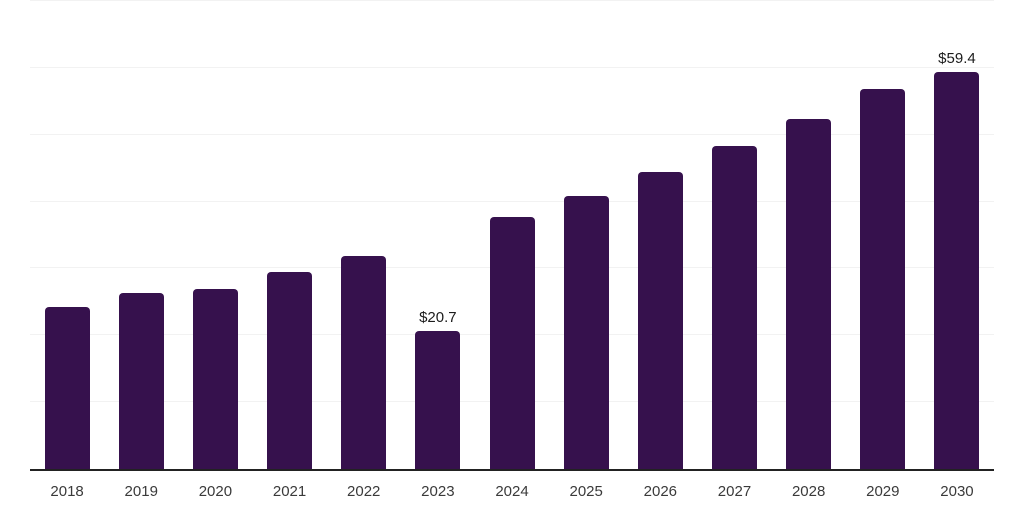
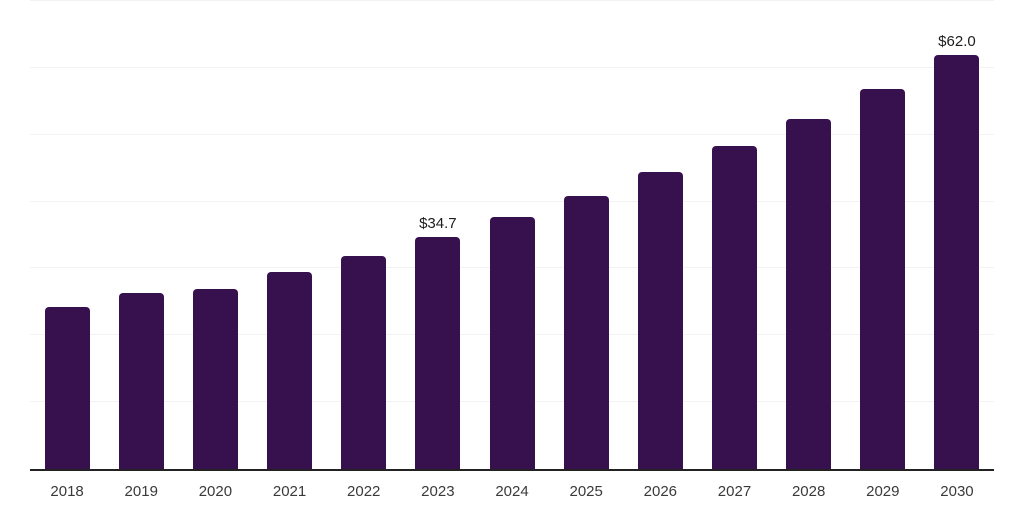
2023: $20.7 -> $34.7
2030: $59.4 -> $62.0
